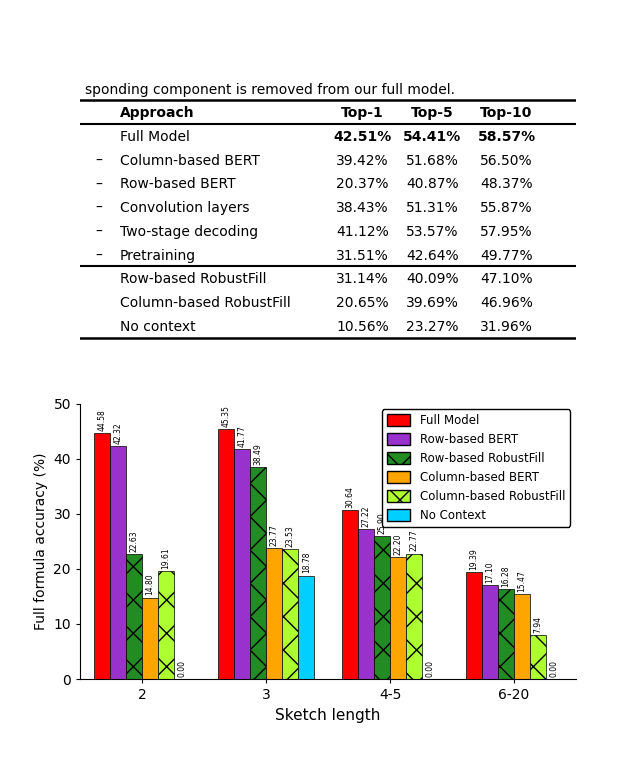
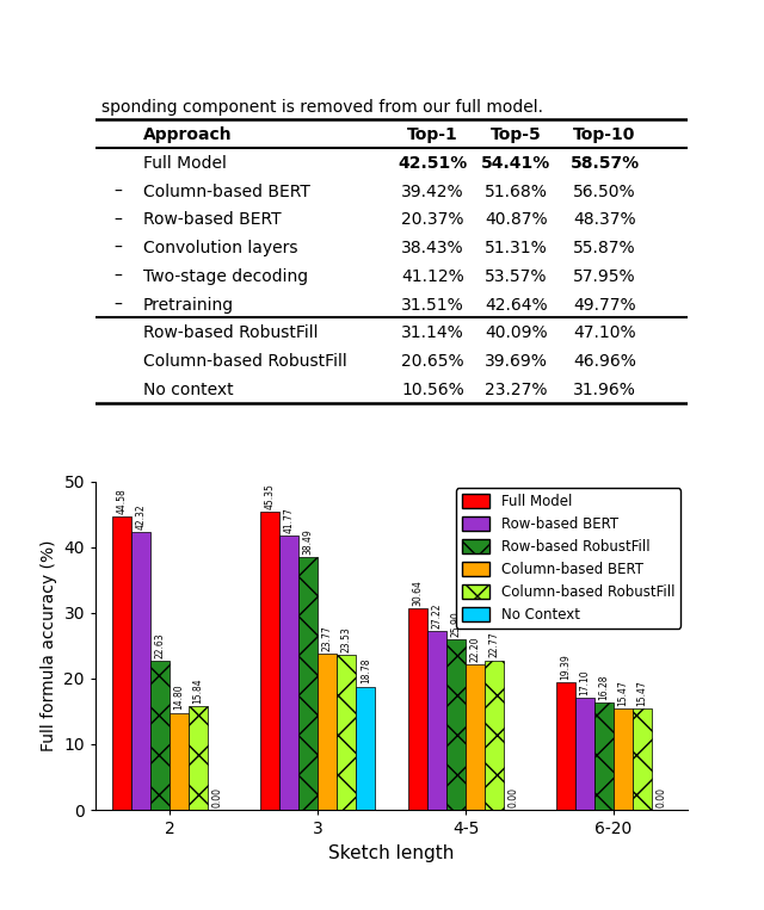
Column-based RobustFill/2: 19.61 -> 15.84
Column-based RobustFill/6-20: 7.94 -> 15.47
